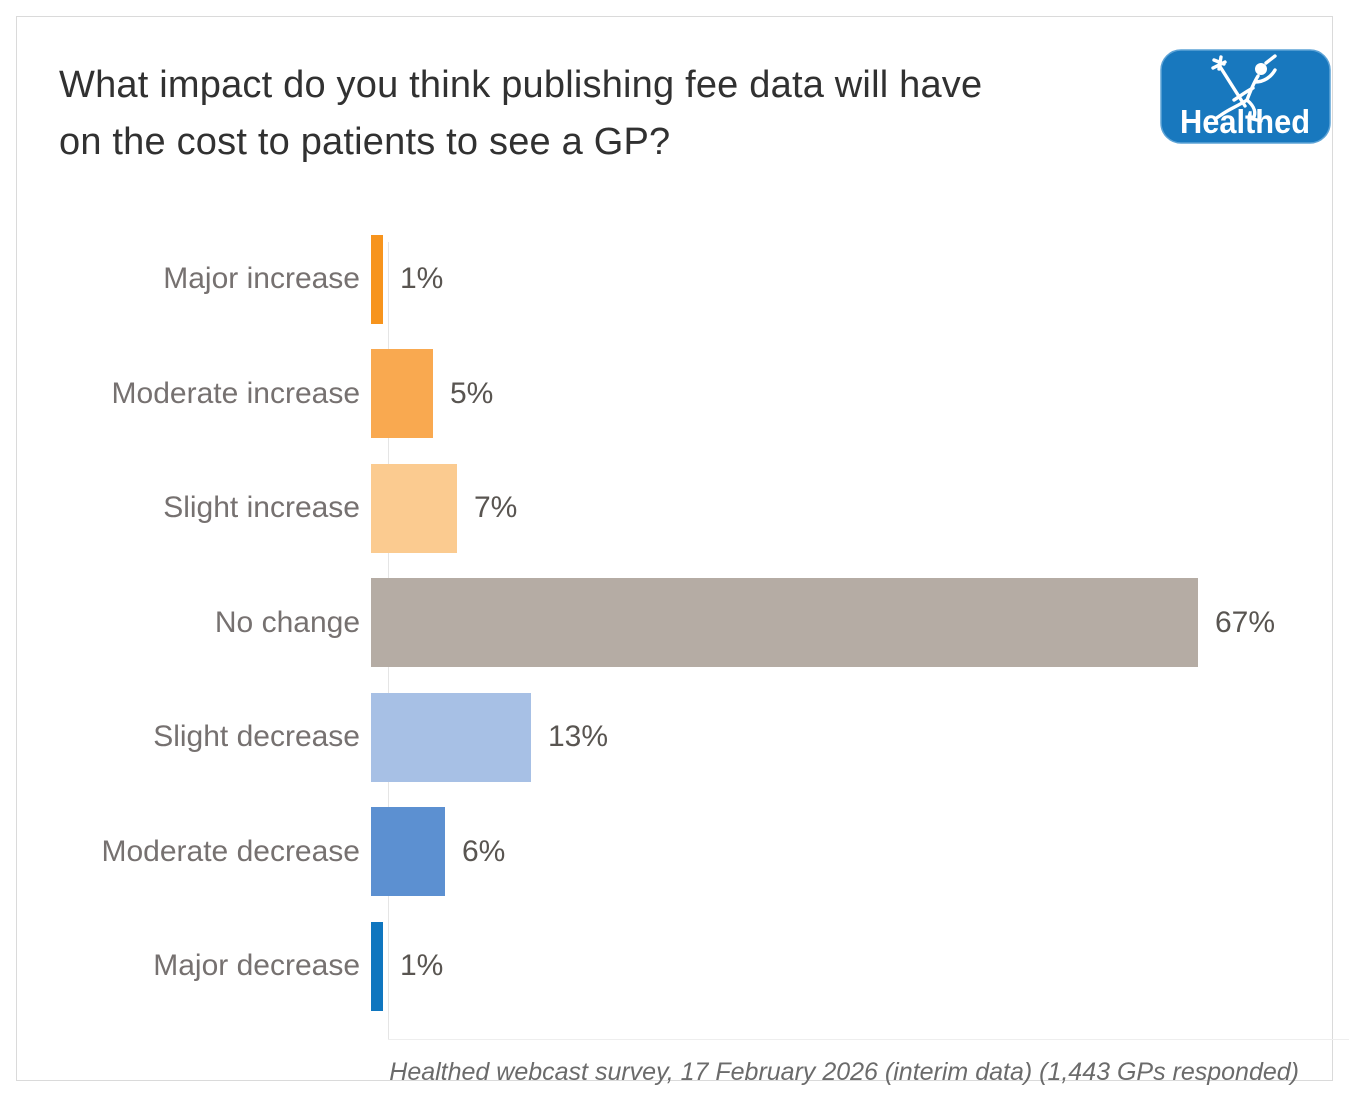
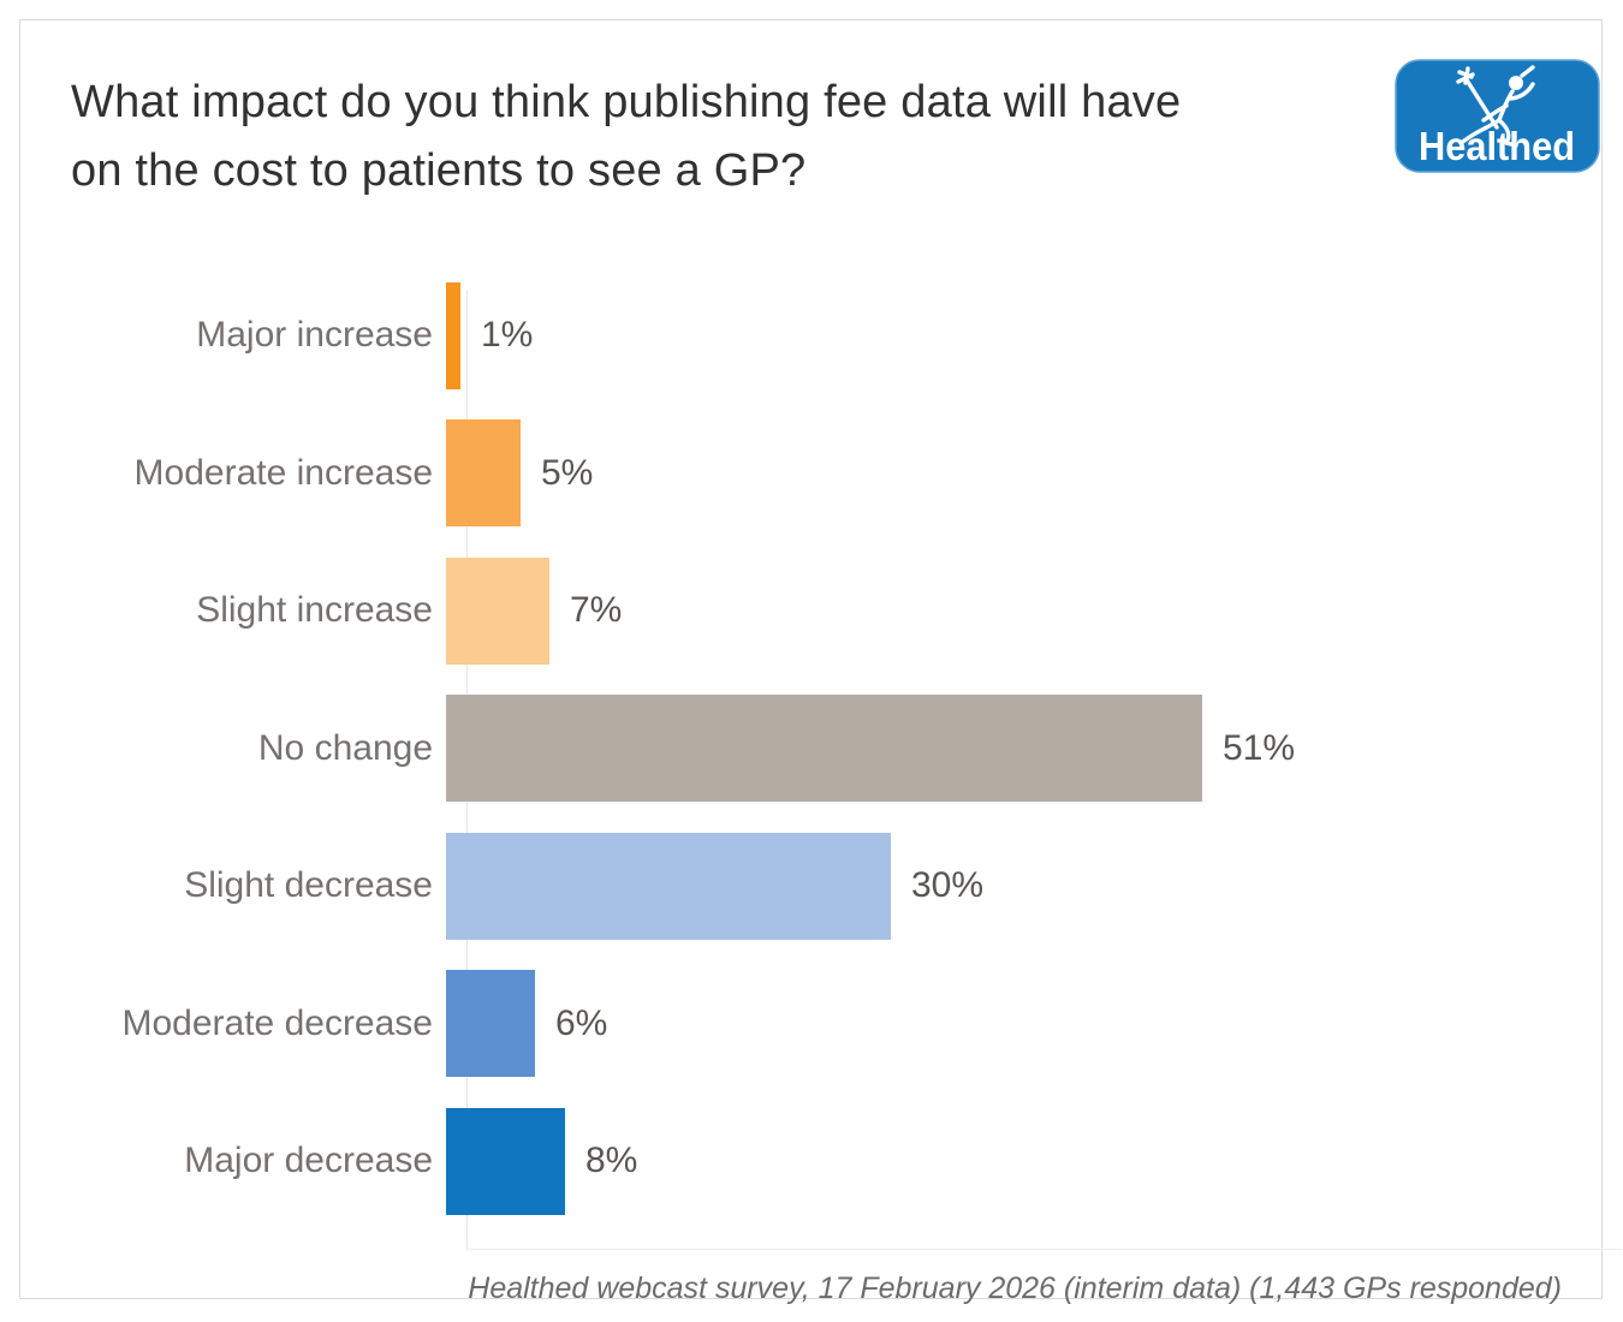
No change: 67% -> 51%
Slight decrease: 13% -> 30%
Major decrease: 1% -> 8%
